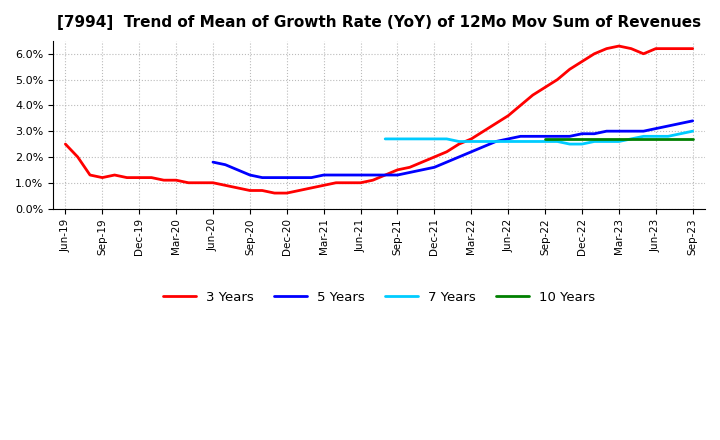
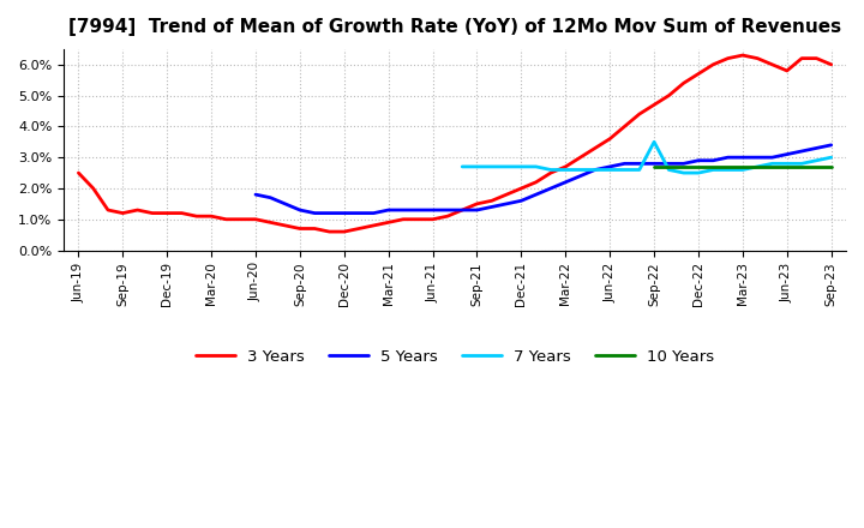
7 Years/Sep-22: 2.6% -> 3.5%
3 Years/Jun-23: 6.2% -> 5.8%
3 Years/Sep-23: 6.2% -> 6.0%
